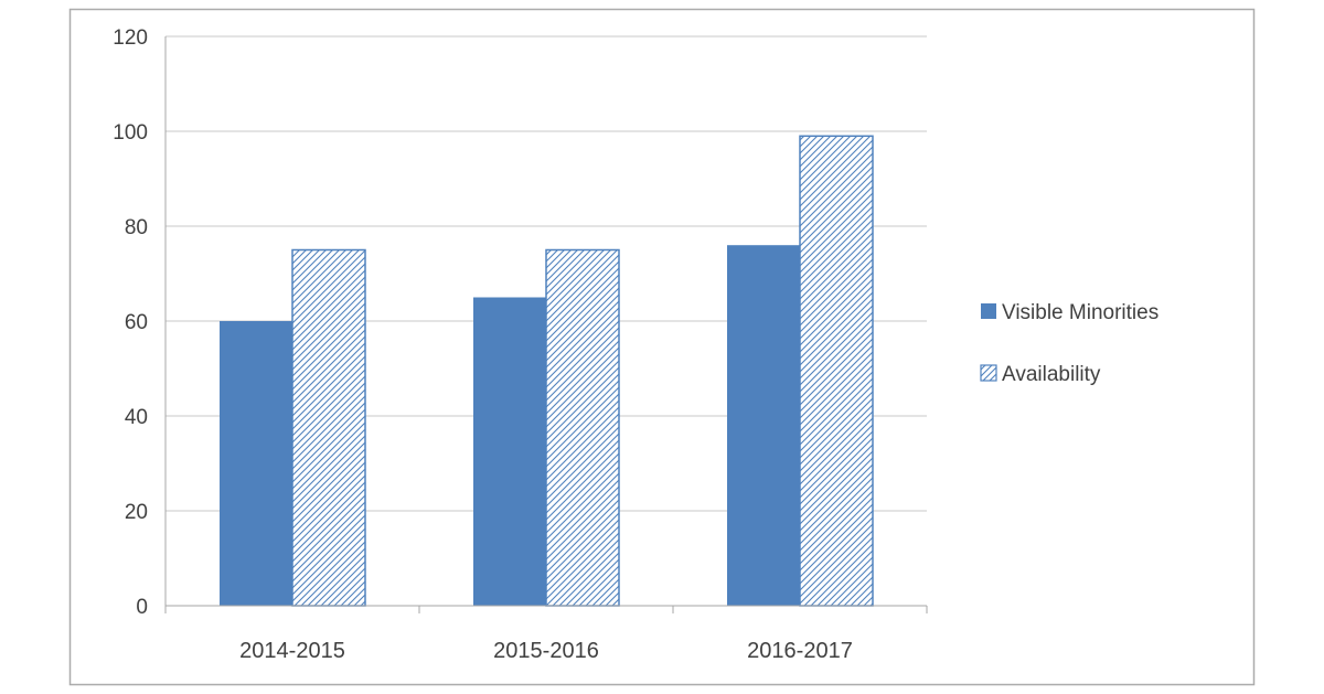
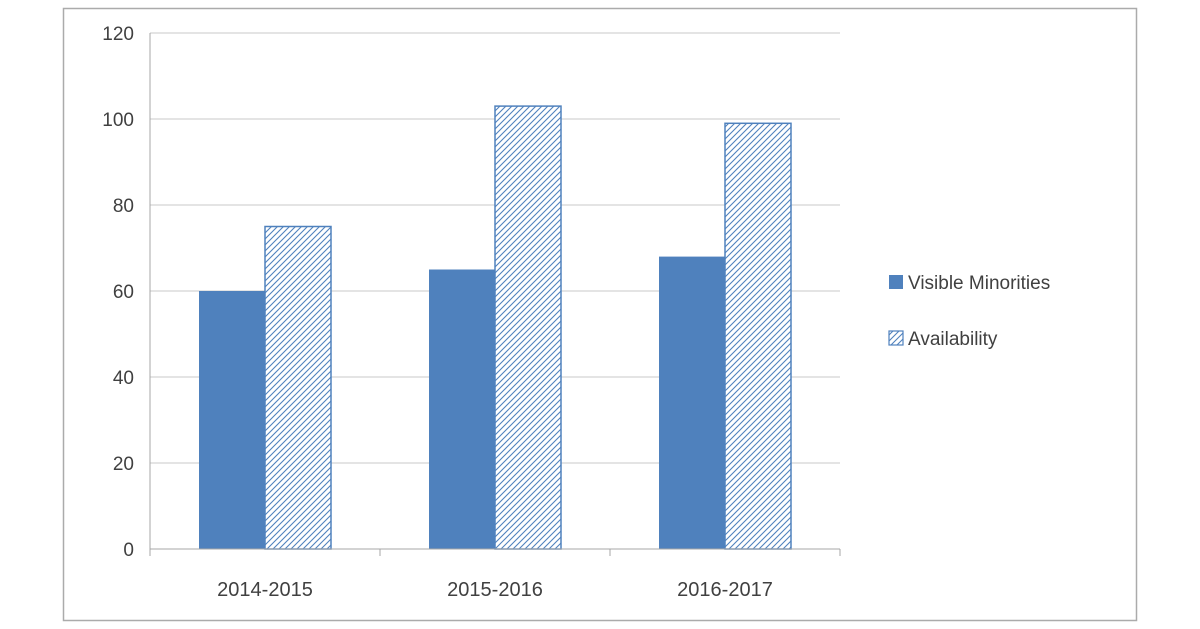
Availability/2015-2016: 75 -> 103
Visible Minorities/2016-2017: 76 -> 68
